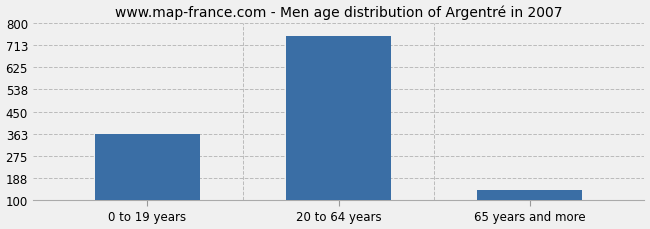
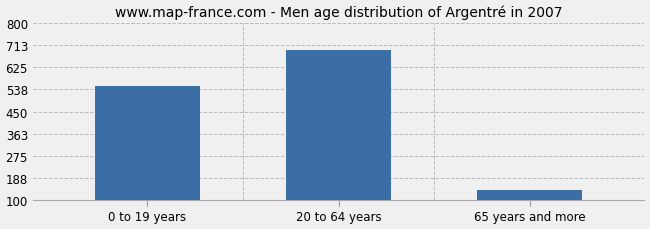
0 to 19 years: 363 -> 550
20 to 64 years: 750 -> 695
